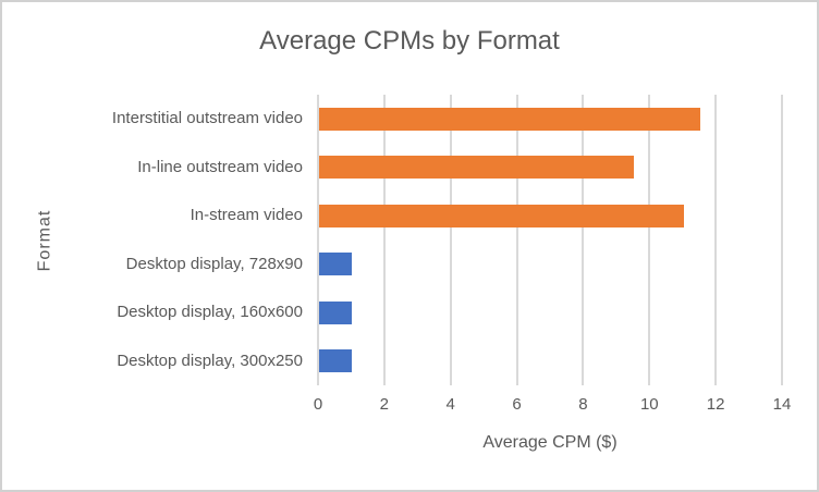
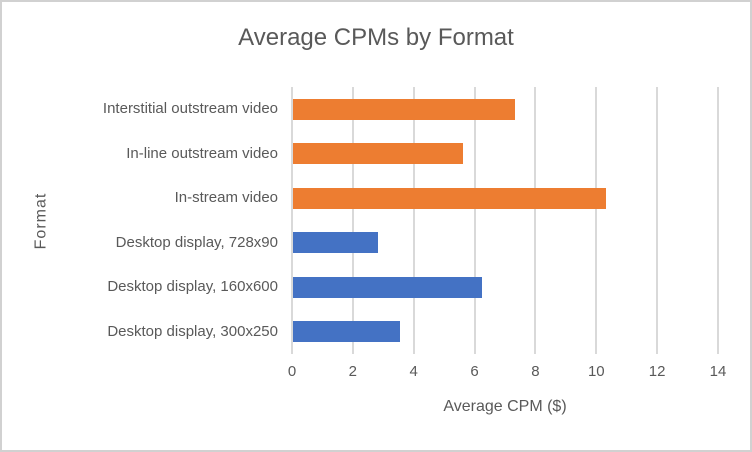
Interstitial outstream video: 11.5 -> 7.3
In-line outstream video: 9.5 -> 5.6
In-stream video: 11.0 -> 10.3
Desktop display, 728x90: 1.0 -> 2.8
Desktop display, 160x600: 1.0 -> 6.2
Desktop display, 300x250: 1.0 -> 3.5
